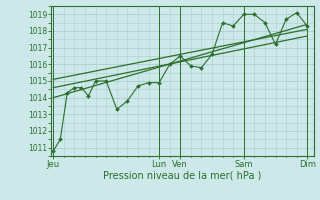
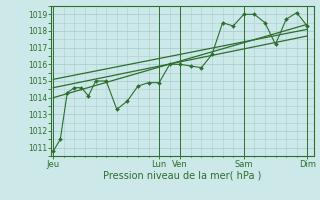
Ven: 1016.5 -> 1016.0
